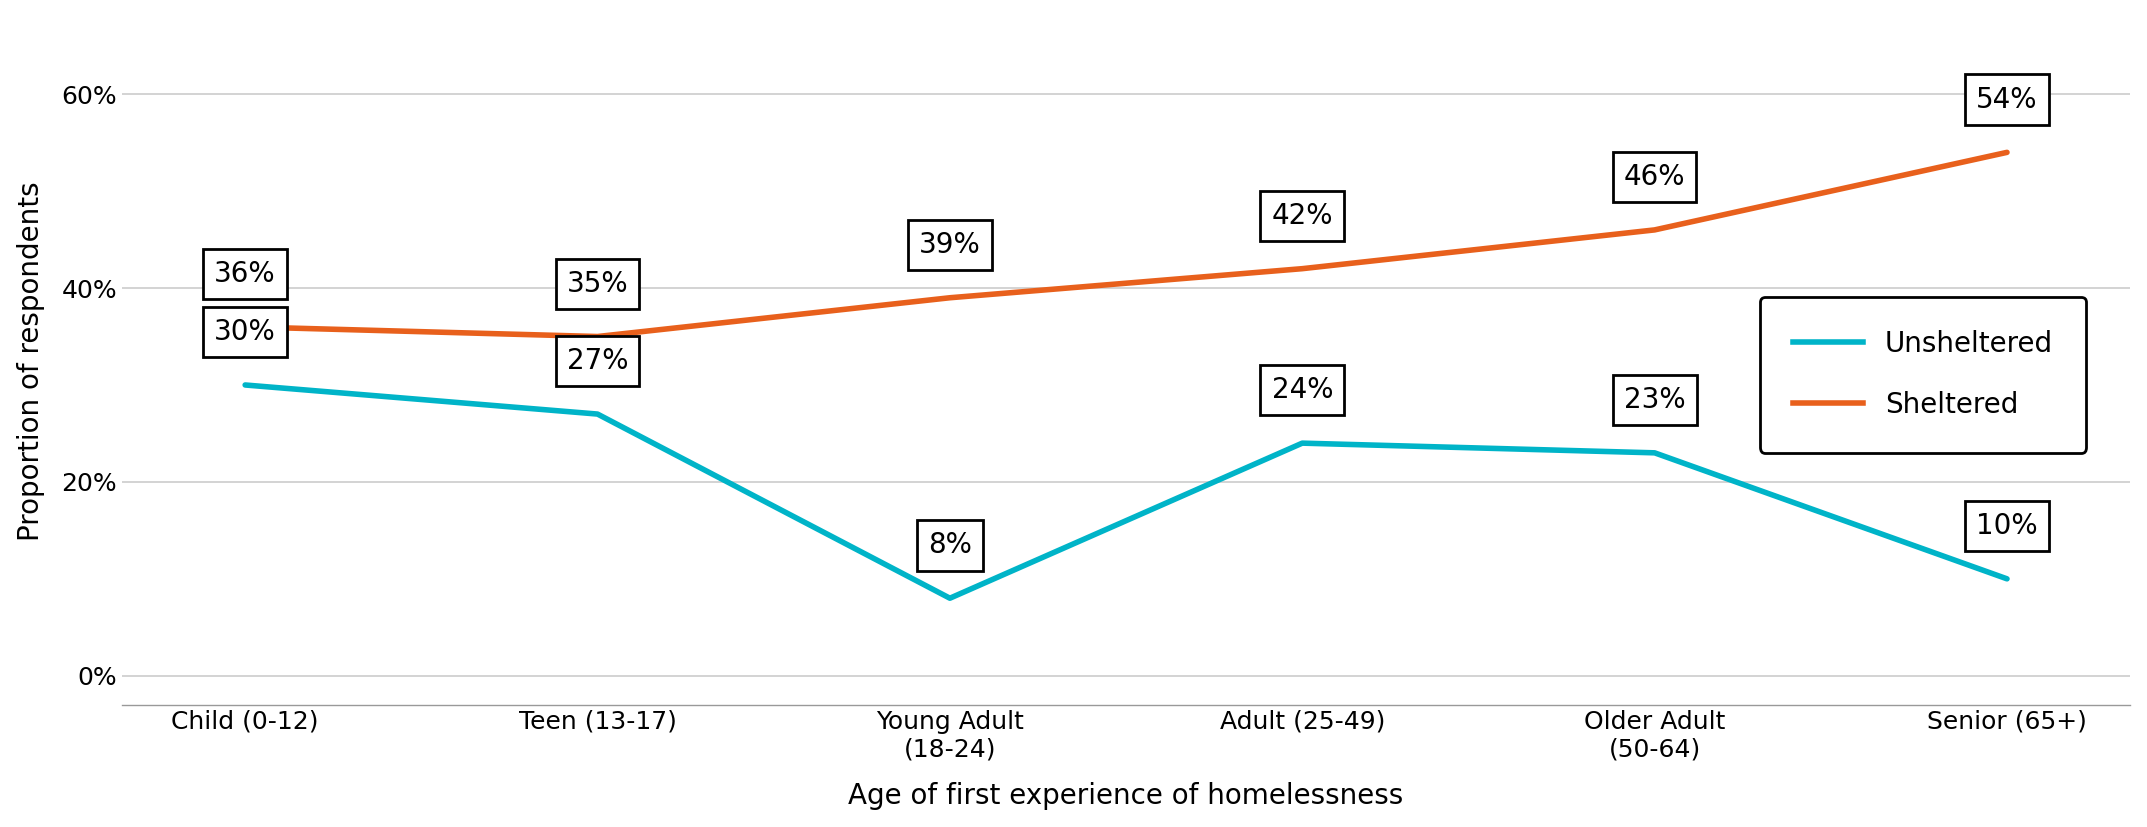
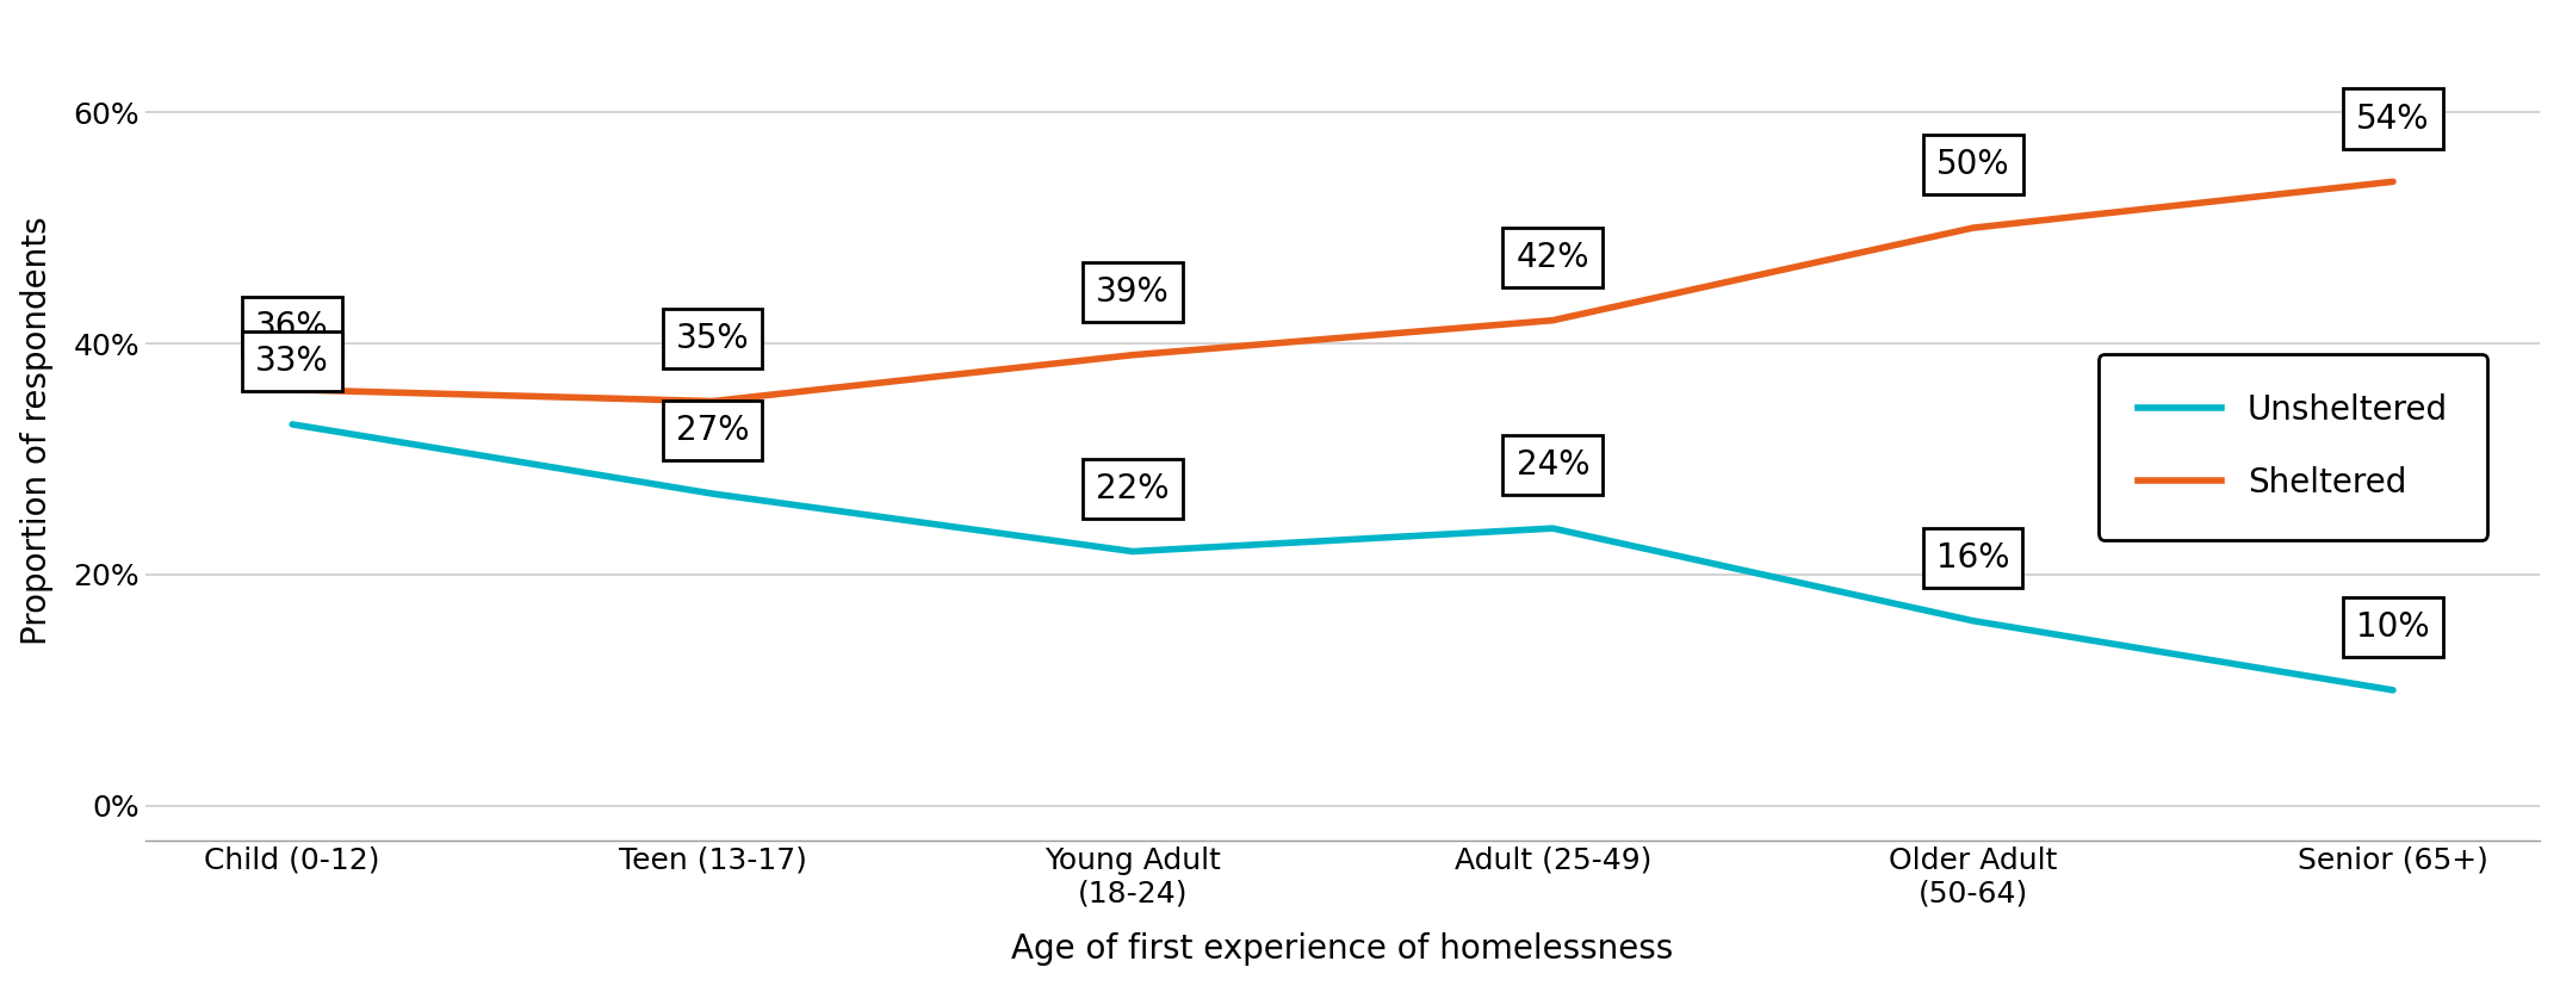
Unsheltered/Child (0-12): 30% -> 33%
Unsheltered/Young Adult (18-24): 8% -> 22%
Unsheltered/Older Adult (50-64): 23% -> 16%
Sheltered/Older Adult (50-64): 46% -> 50%
